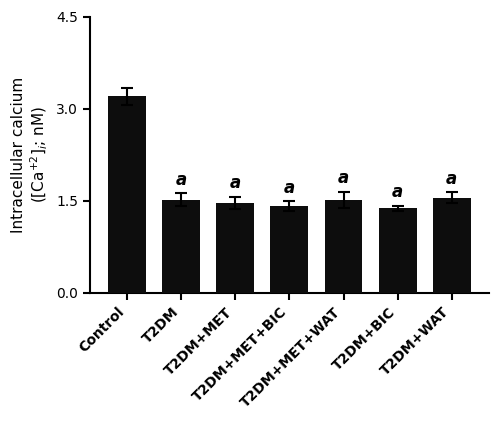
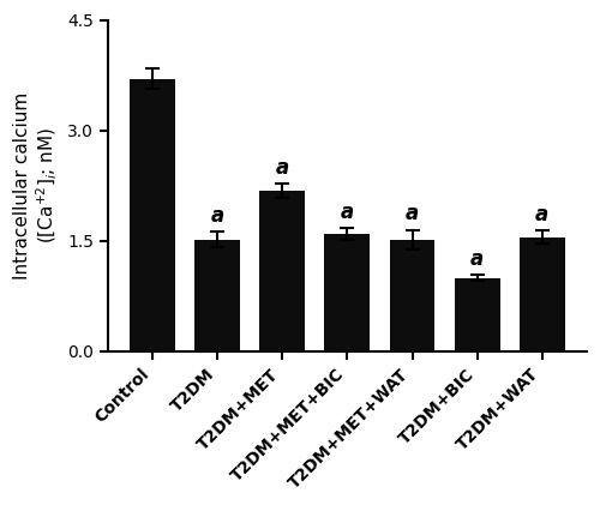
Control: 3.20 -> 3.70
T2DM+MET: 1.47 -> 2.18
T2DM+MET+BIC: 1.42 -> 1.60
T2DM+BIC: 1.38 -> 1.00
